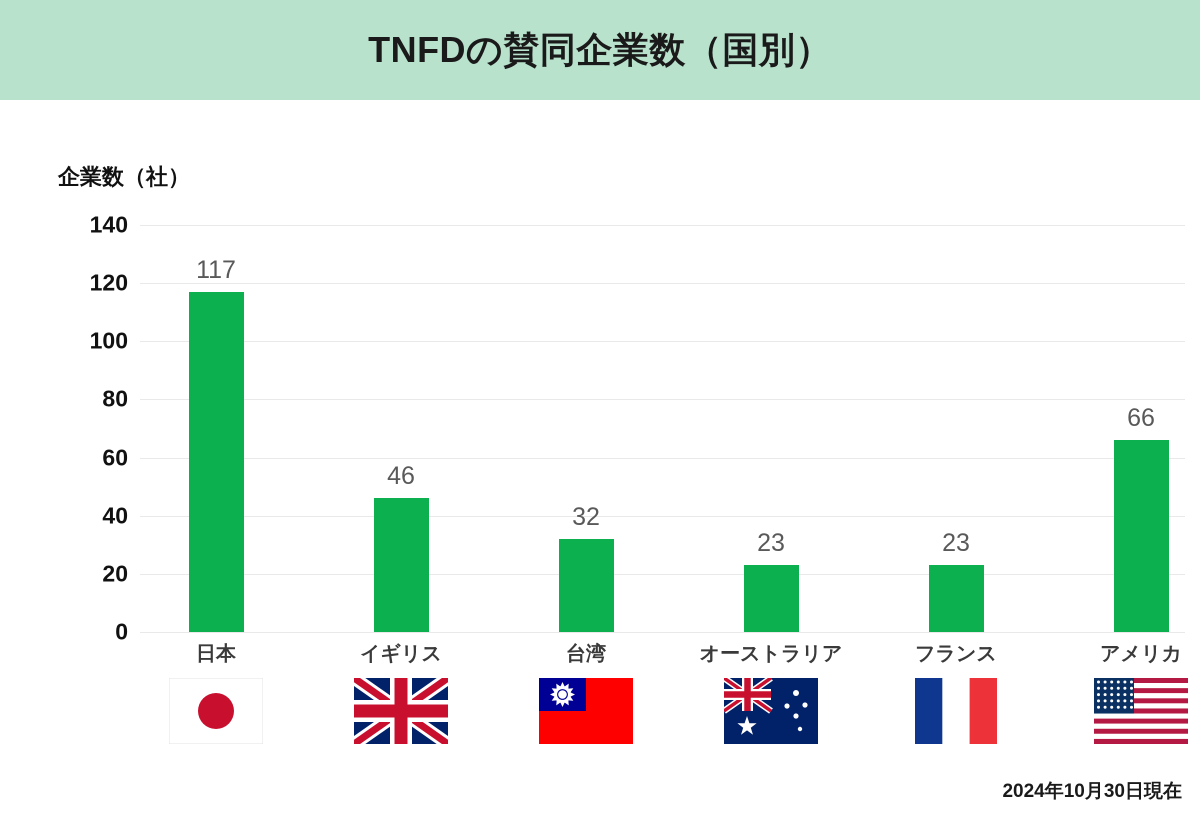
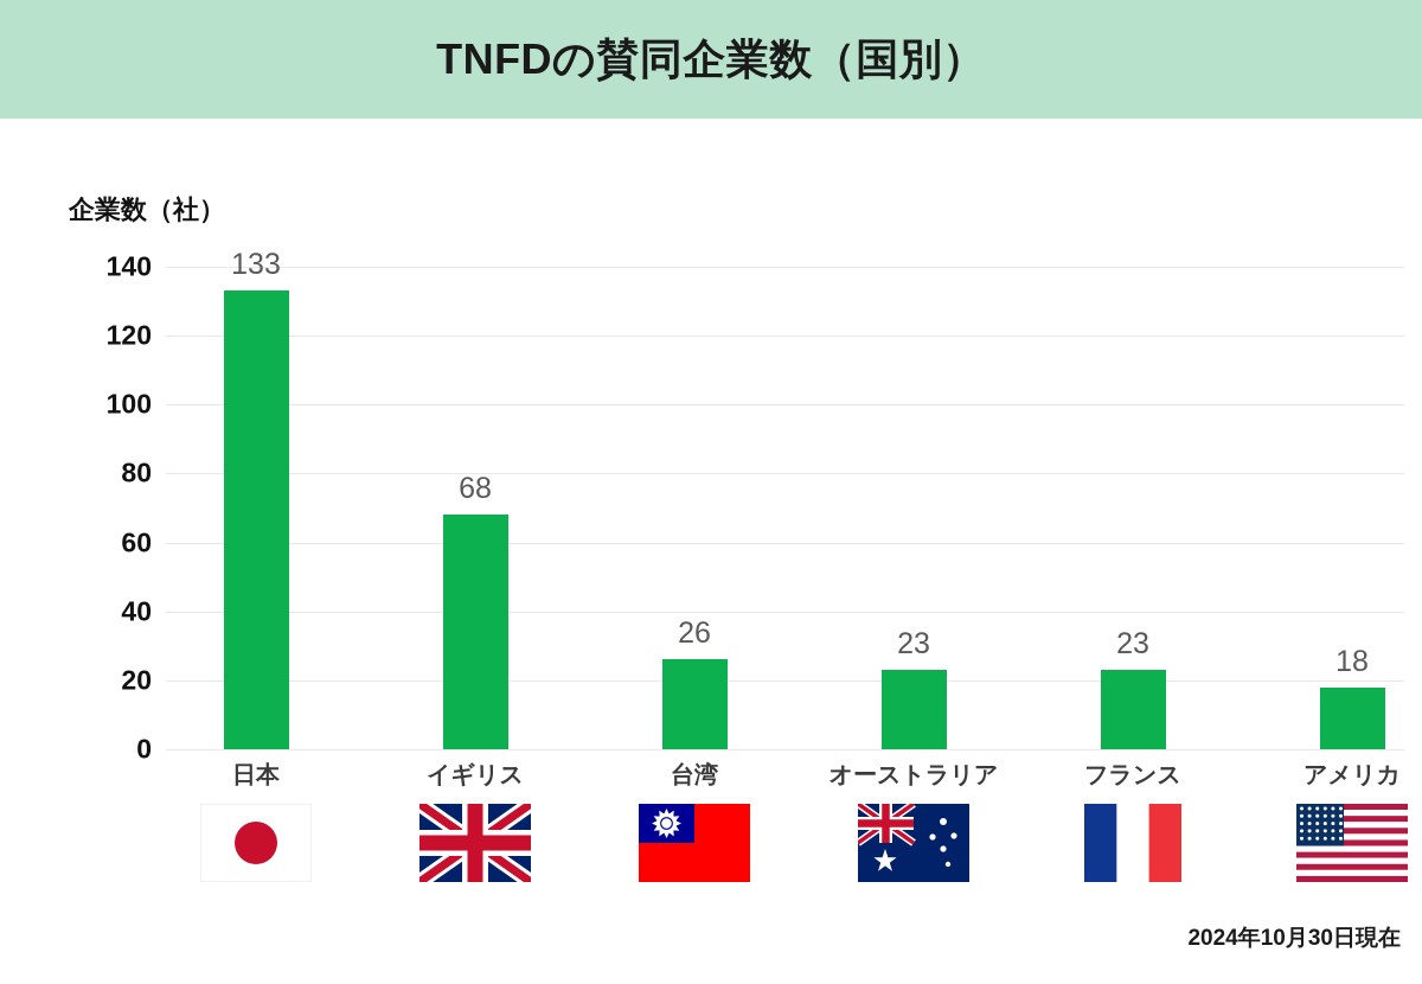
日本: 117 -> 133
イギリス: 46 -> 68
台湾: 32 -> 26
アメリカ: 66 -> 18
